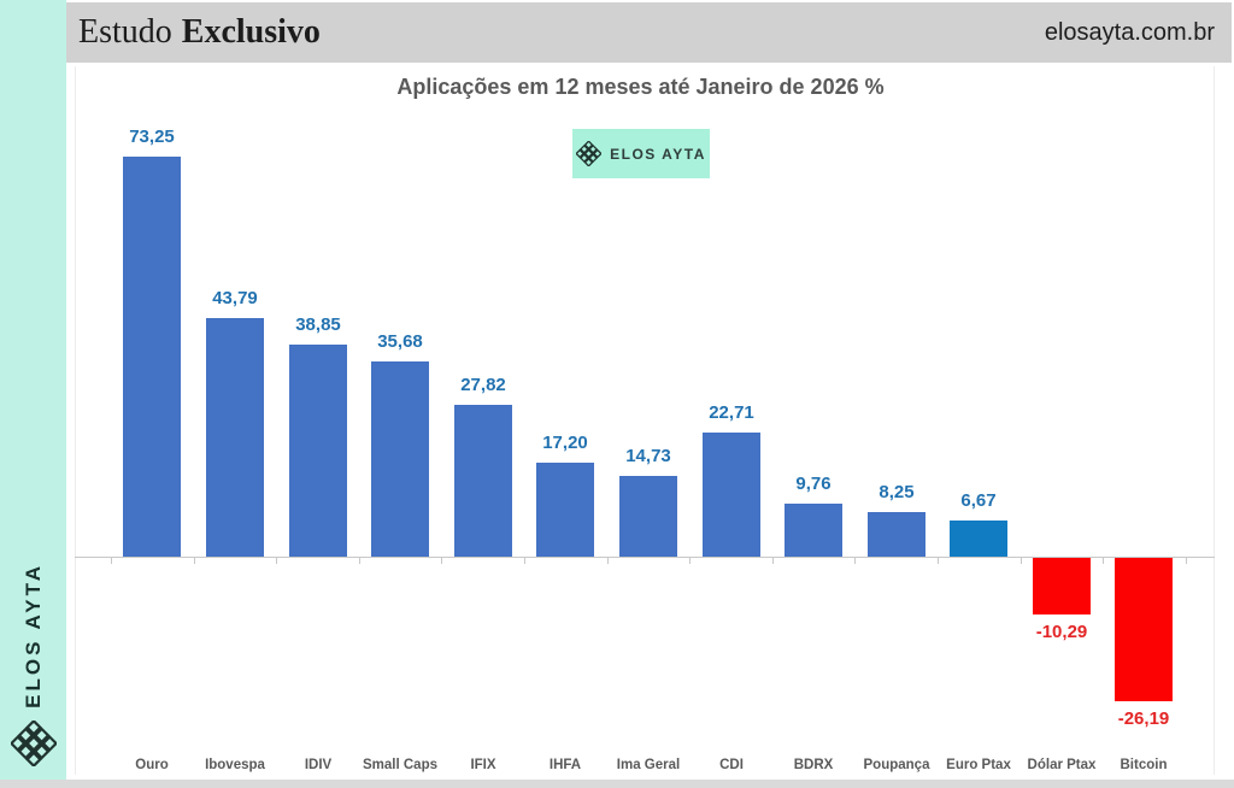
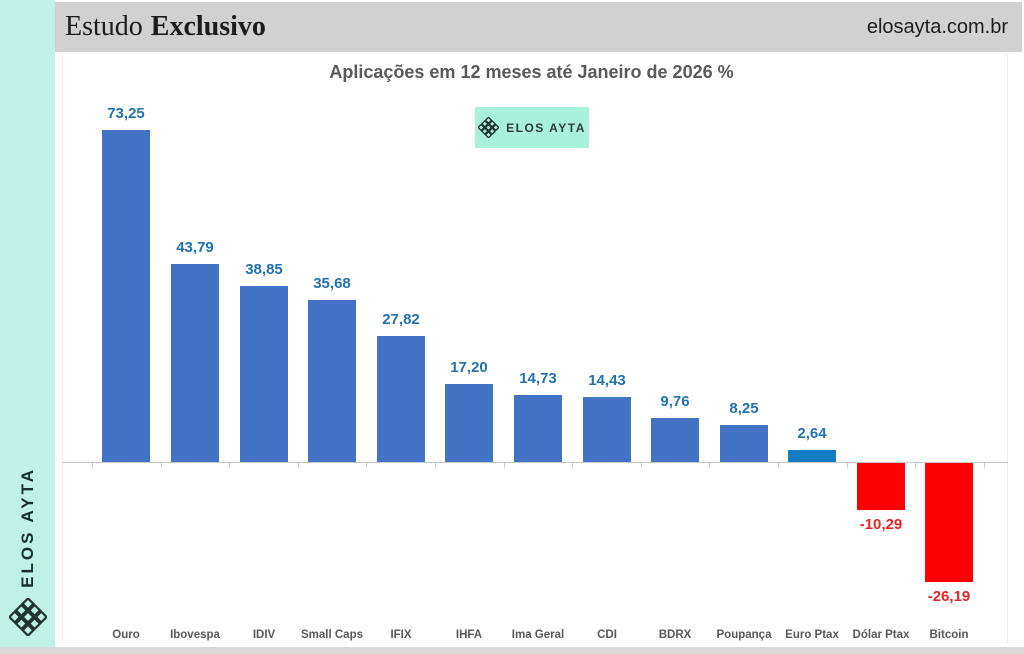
CDI: 22,71 -> 14,43
Euro Ptax: 6,67 -> 2,64
